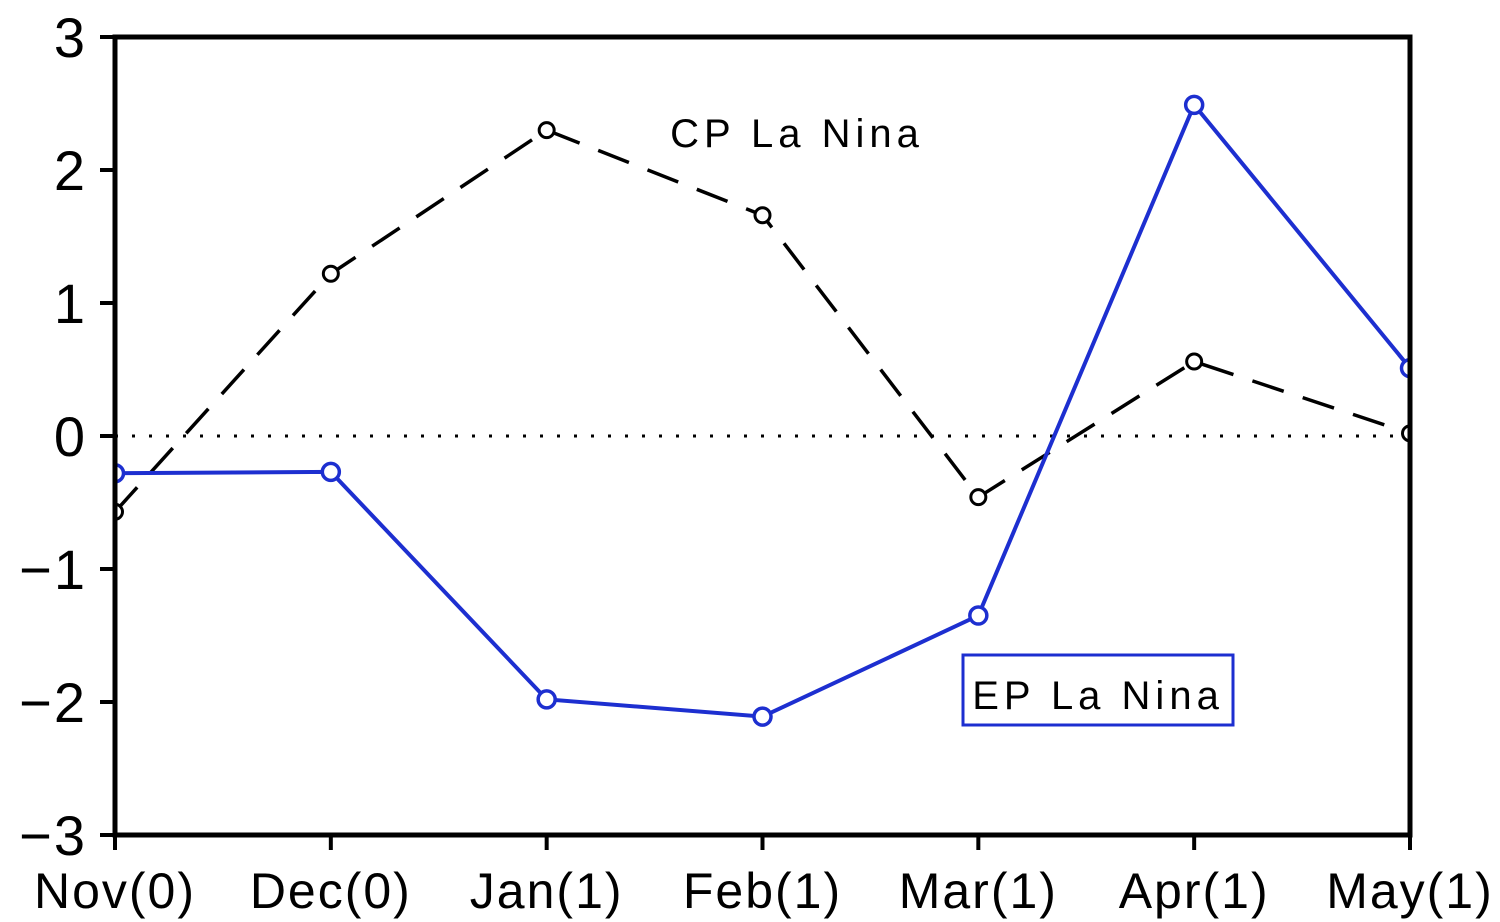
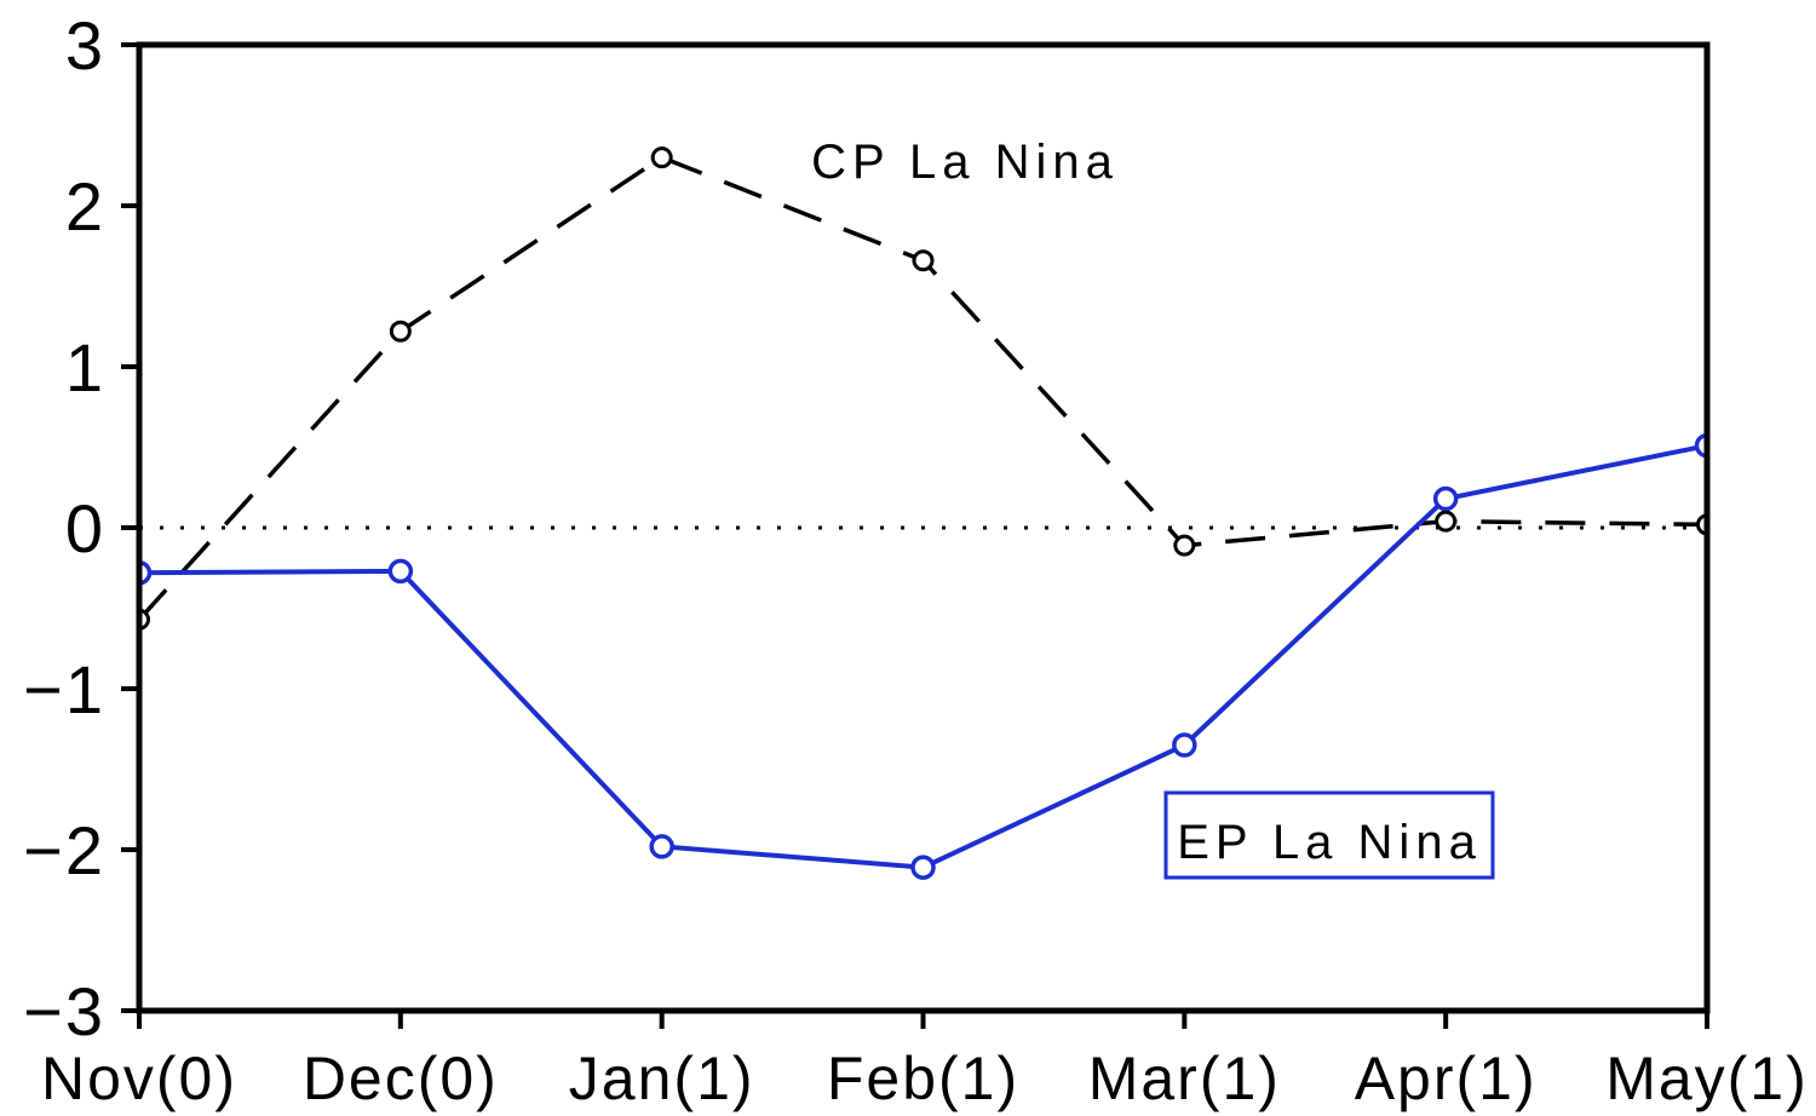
CP La Nina/Mar(1): -0.46 -> -0.11
CP La Nina/Apr(1): 0.56 -> 0.04
EP La Nina/Apr(1): 2.49 -> 0.18
